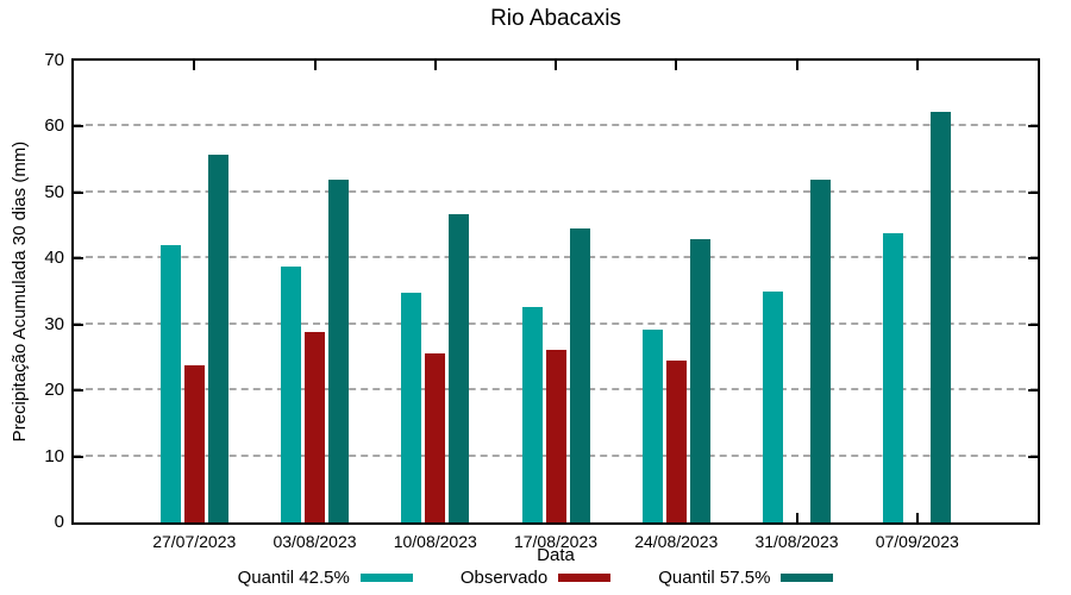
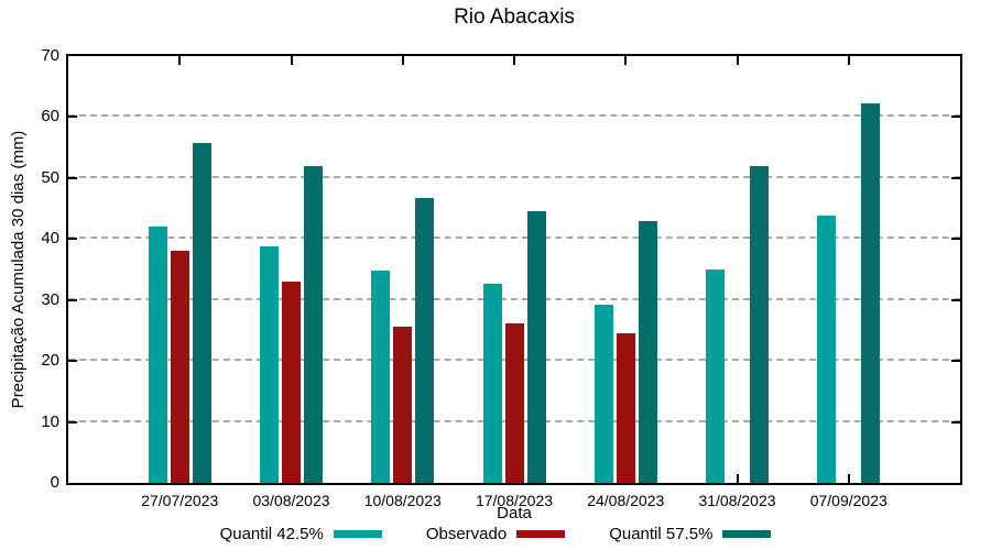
Observado/27/07/2023: 24 -> 38
Observado/03/08/2023: 29 -> 33
